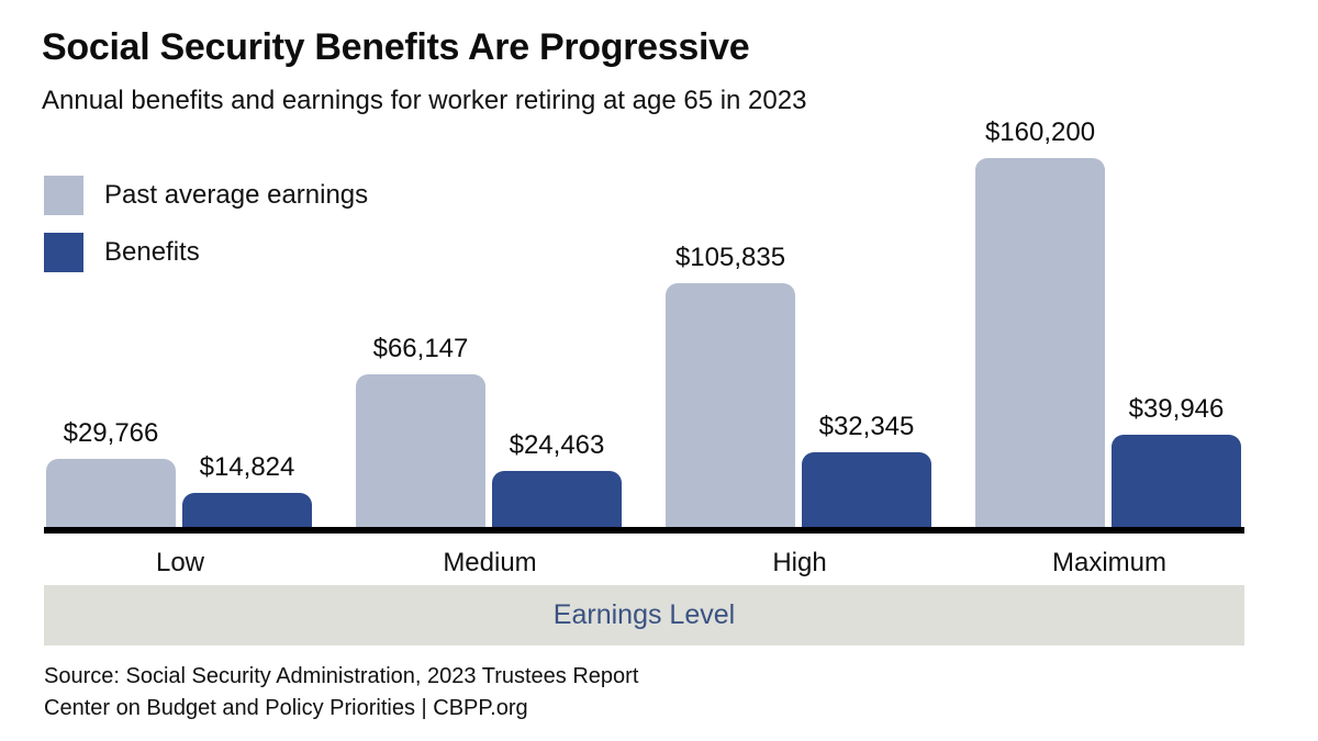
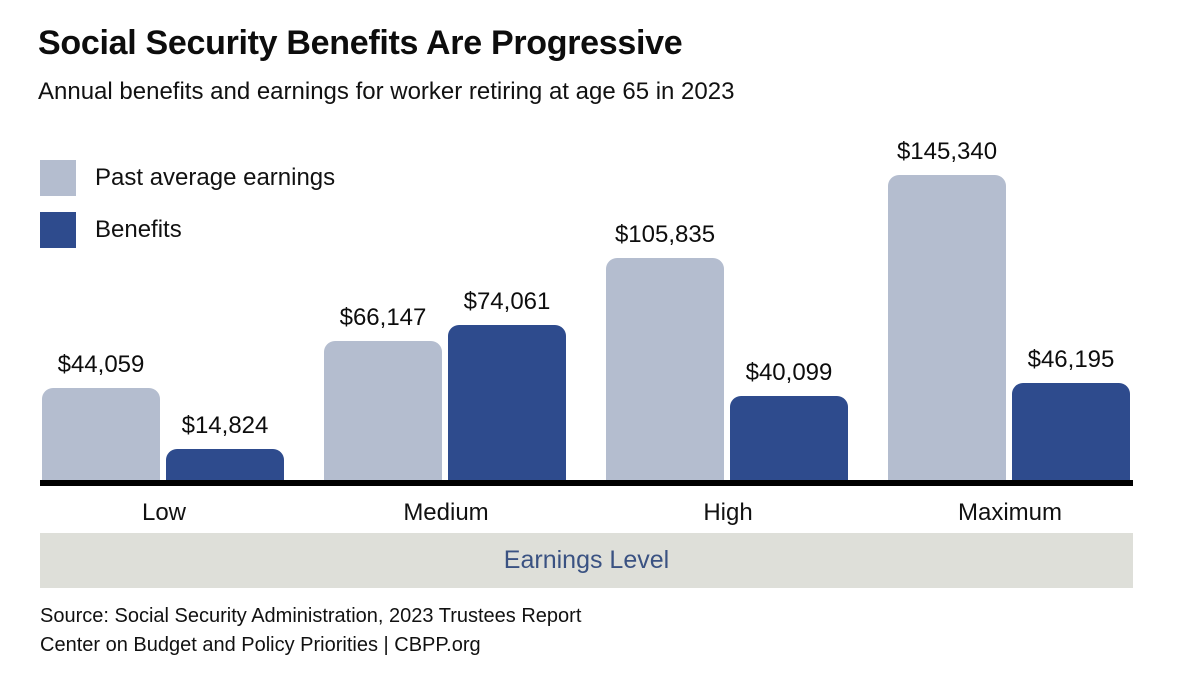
Past average earnings/Low: $29,766 -> $44,059
Benefits/Medium: $24,463 -> $74,061
Benefits/High: $32,345 -> $40,099
Past average earnings/Maximum: $160,200 -> $145,340
Benefits/Maximum: $39,946 -> $46,195
